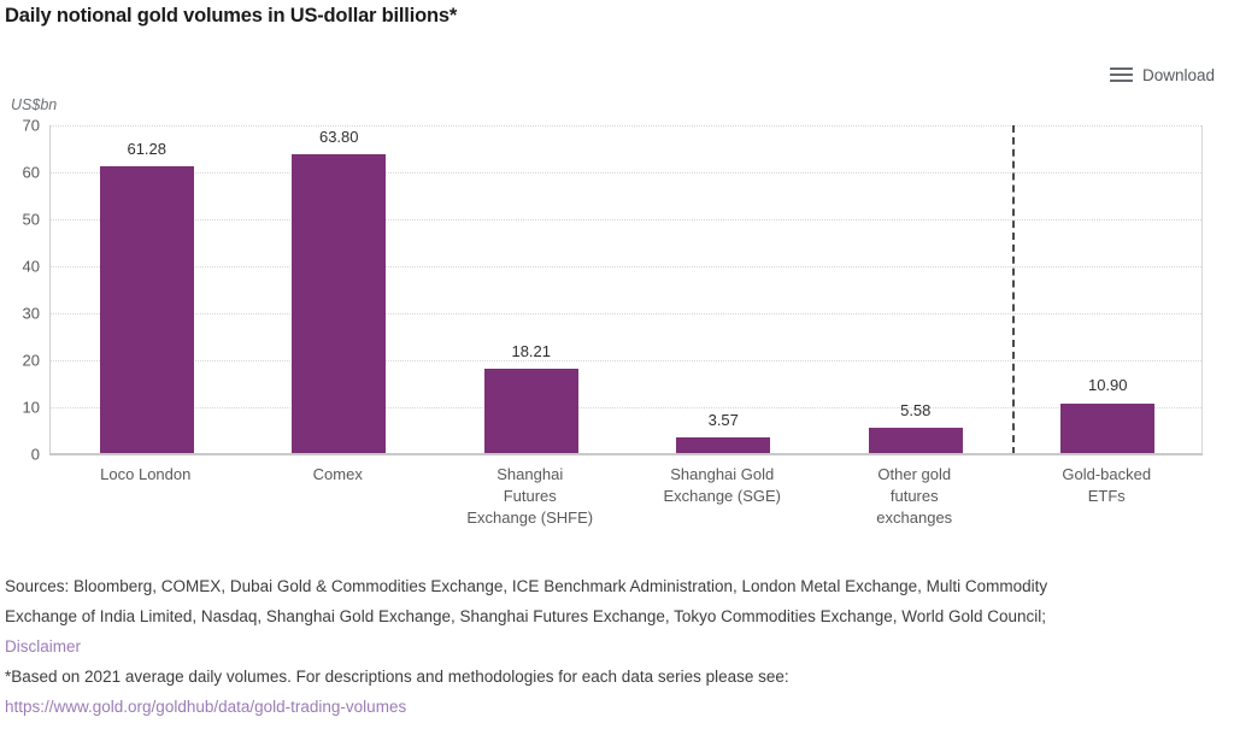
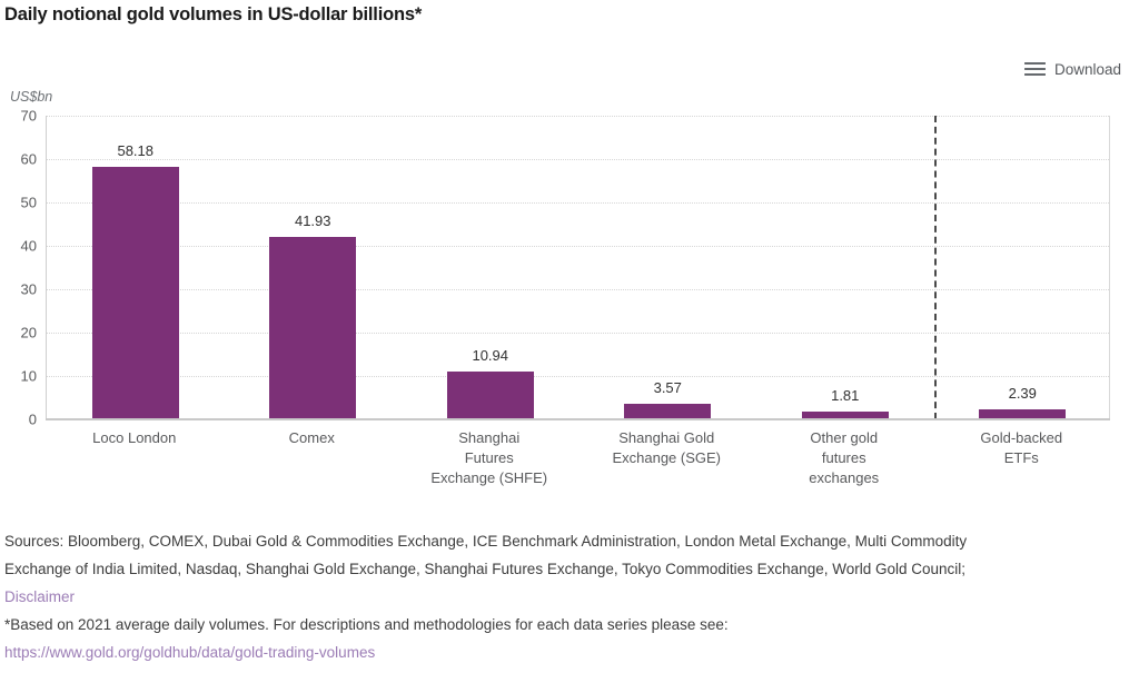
Loco London: 61.28 -> 58.18
Comex: 63.80 -> 41.93
Shanghai Futures Exchange (SHFE): 18.21 -> 10.94
Other gold futures exchanges: 5.58 -> 1.81
Gold-backed ETFs: 10.90 -> 2.39
